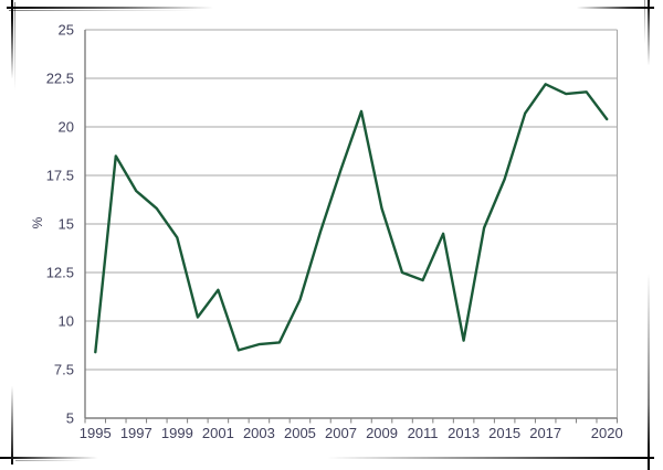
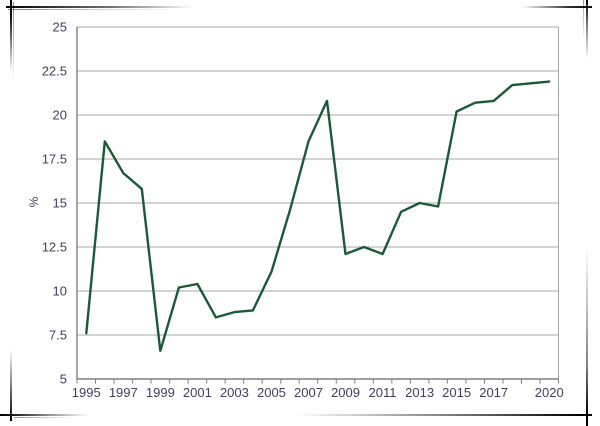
1995: 8.4 -> 7.6
1999: 14.3 -> 6.6
2001: 11.6 -> 10.4
2007: 17.8 -> 18.5
2009: 15.8 -> 12.1
2013: 9.0 -> 15.0
2015: 17.3 -> 20.2
2017: 22.2 -> 20.8
2020: 20.4 -> 21.9
